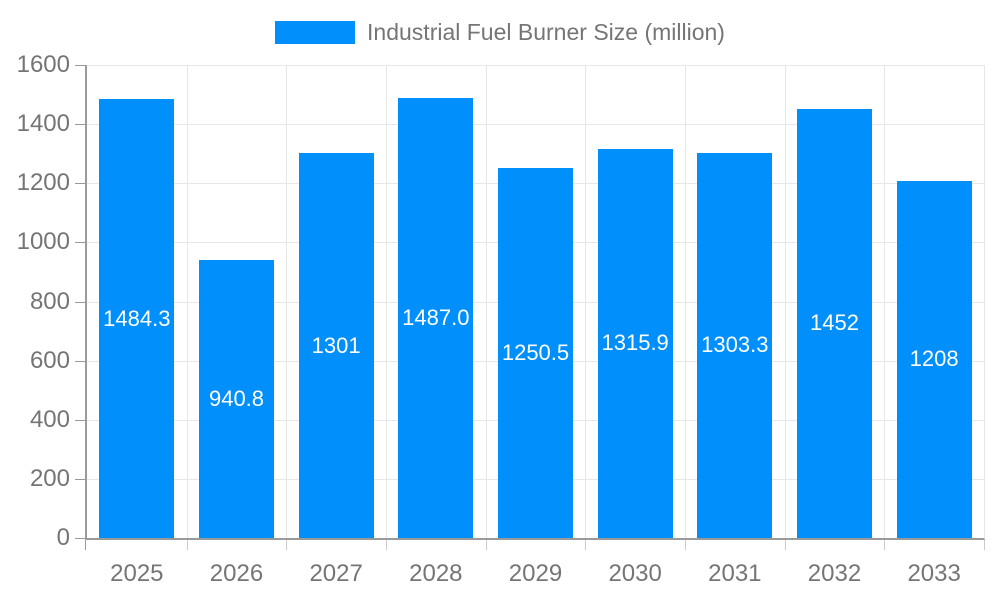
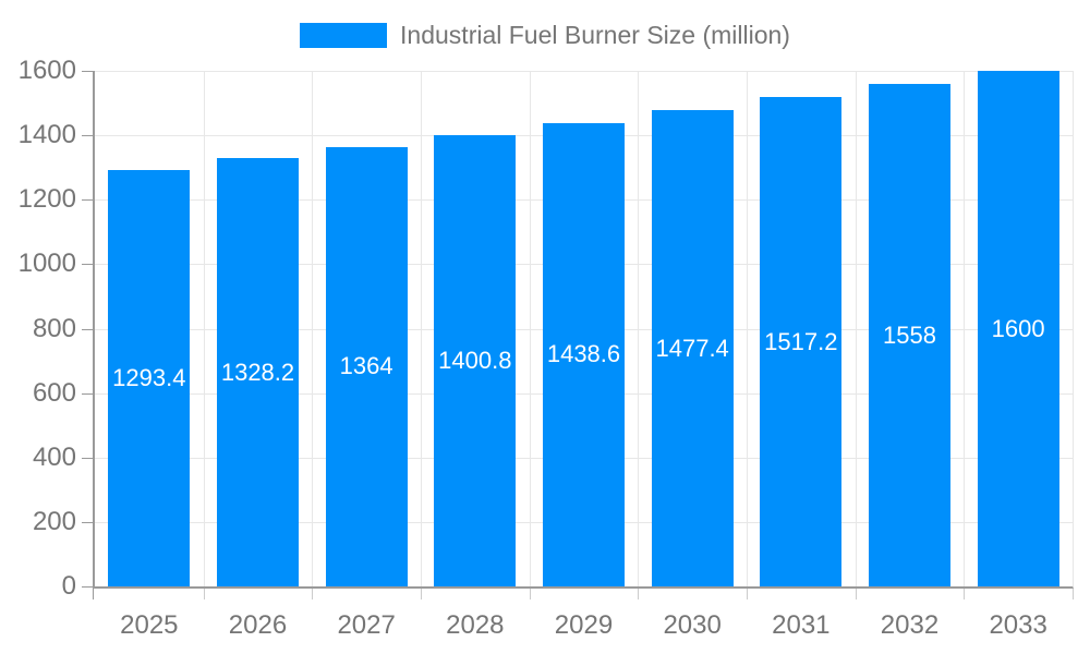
2025: 1484.3 -> 1293.4
2026: 940.8 -> 1328.2
2027: 1301 -> 1364
2028: 1487.0 -> 1400.8
2029: 1250.5 -> 1438.6
2030: 1315.9 -> 1477.4
2031: 1303.3 -> 1517.2
2032: 1452 -> 1558
2033: 1208 -> 1600
